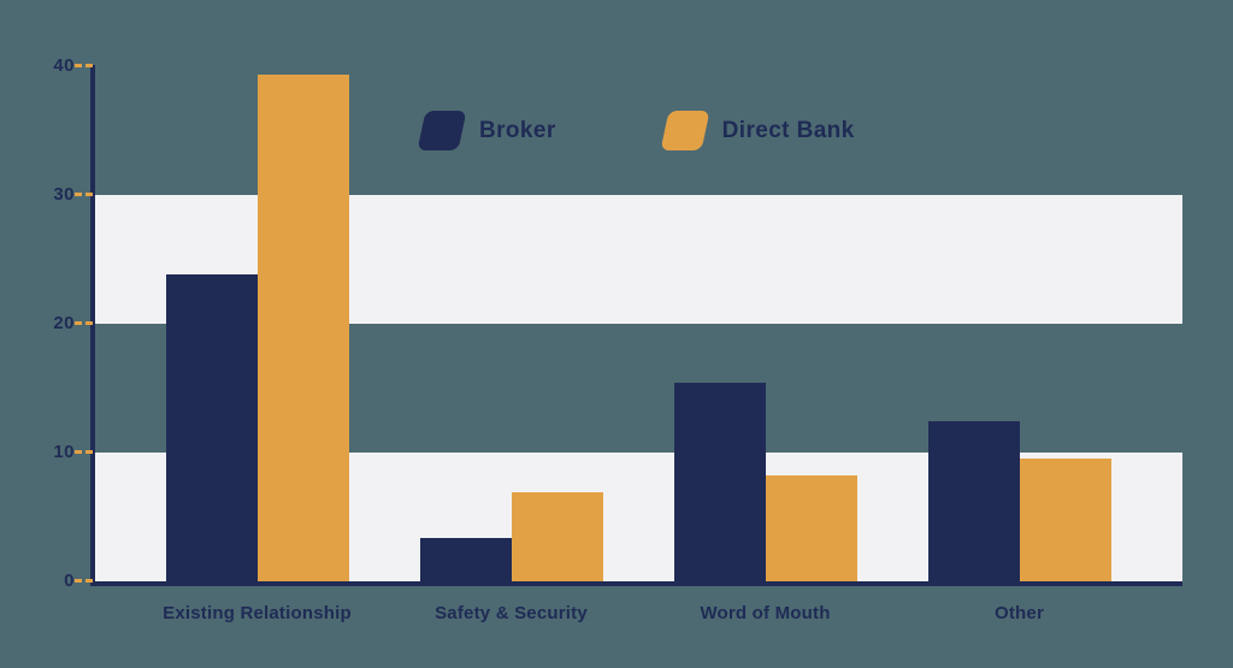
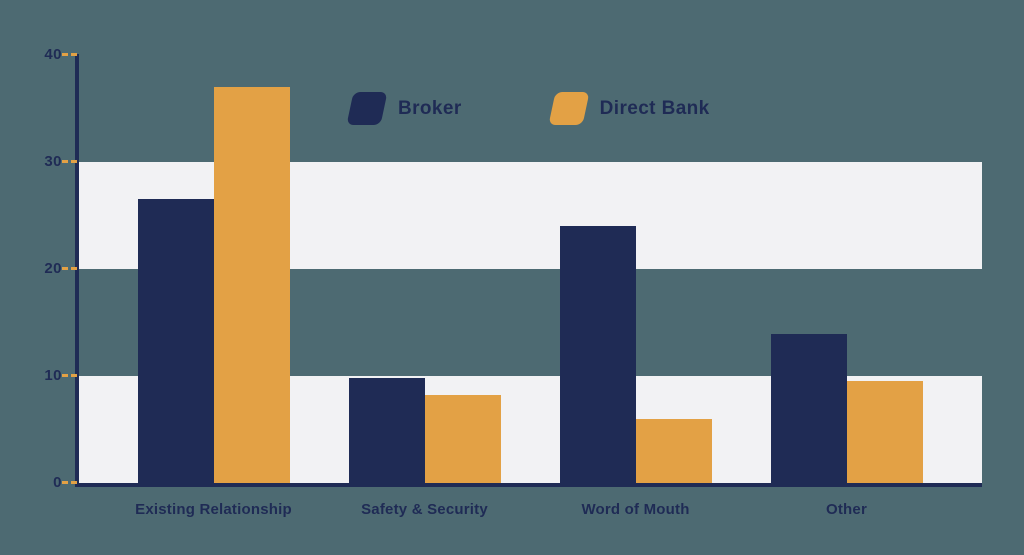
Broker/Existing Relationship: 23.8 -> 26.5
Direct Bank/Existing Relationship: 39.3 -> 37.0
Broker/Safety & Security: 3.4 -> 9.8
Direct Bank/Safety & Security: 6.9 -> 8.2
Broker/Word of Mouth: 15.4 -> 24.0
Direct Bank/Word of Mouth: 8.2 -> 6.0
Broker/Other: 12.4 -> 13.9
